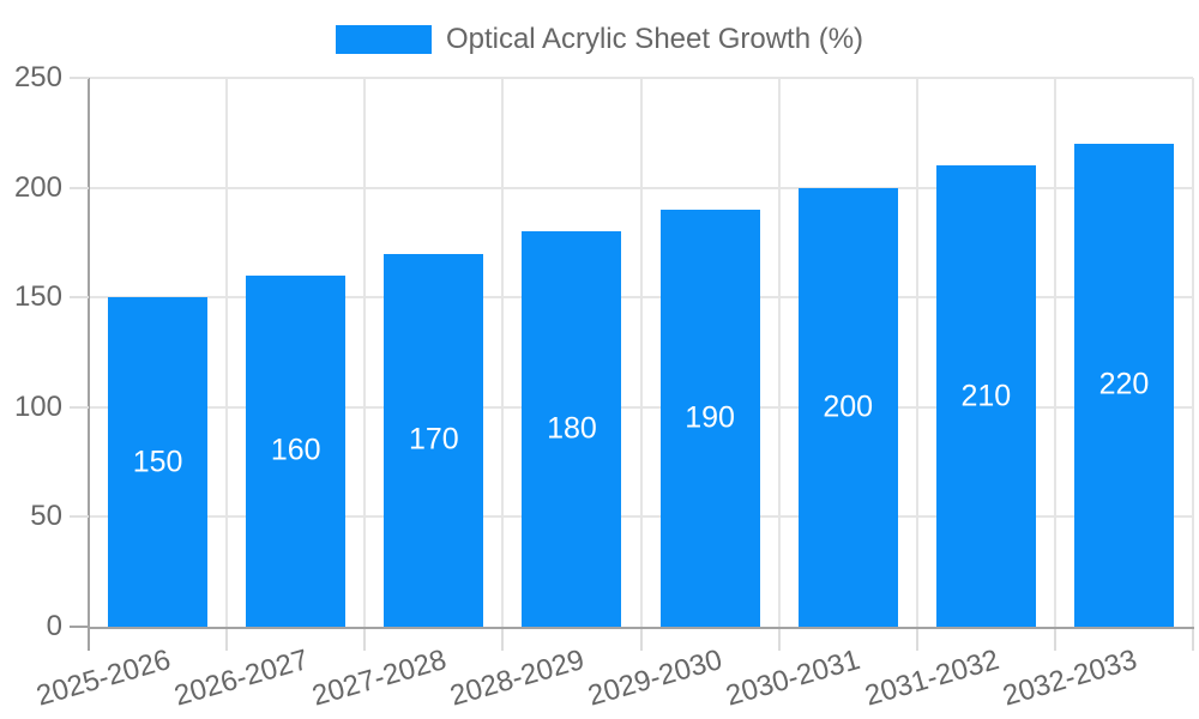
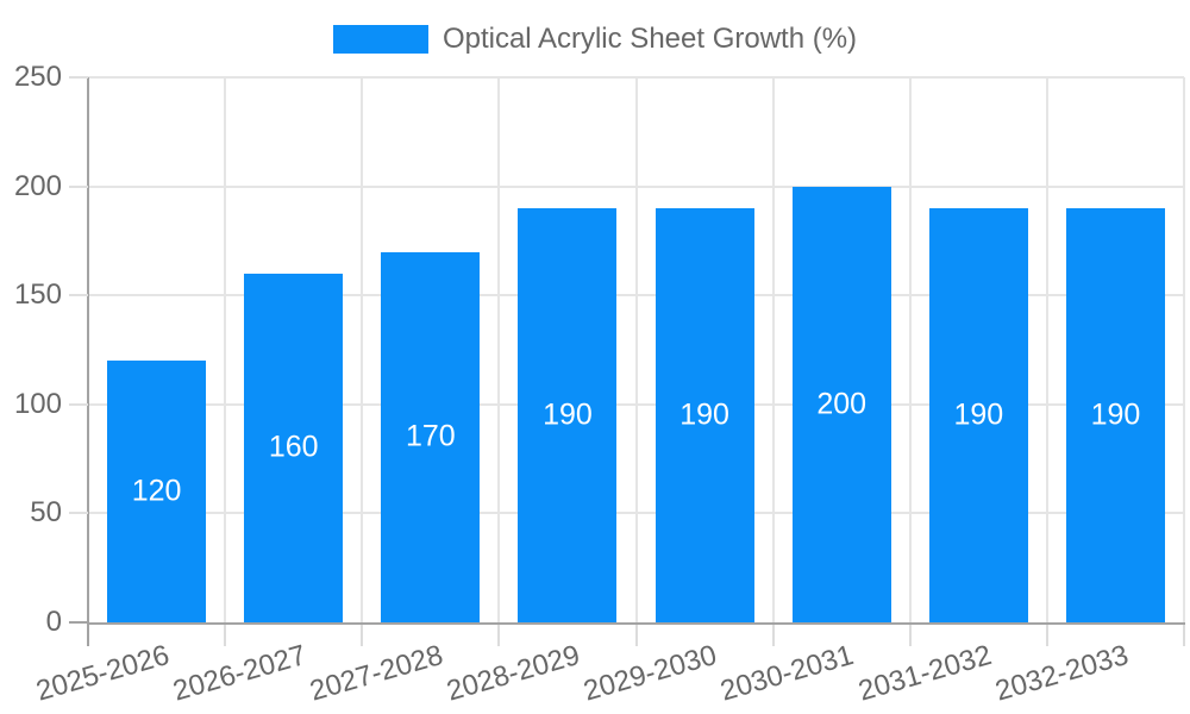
2025-2026: 150 -> 120
2028-2029: 180 -> 190
2031-2032: 210 -> 190
2032-2033: 220 -> 190
